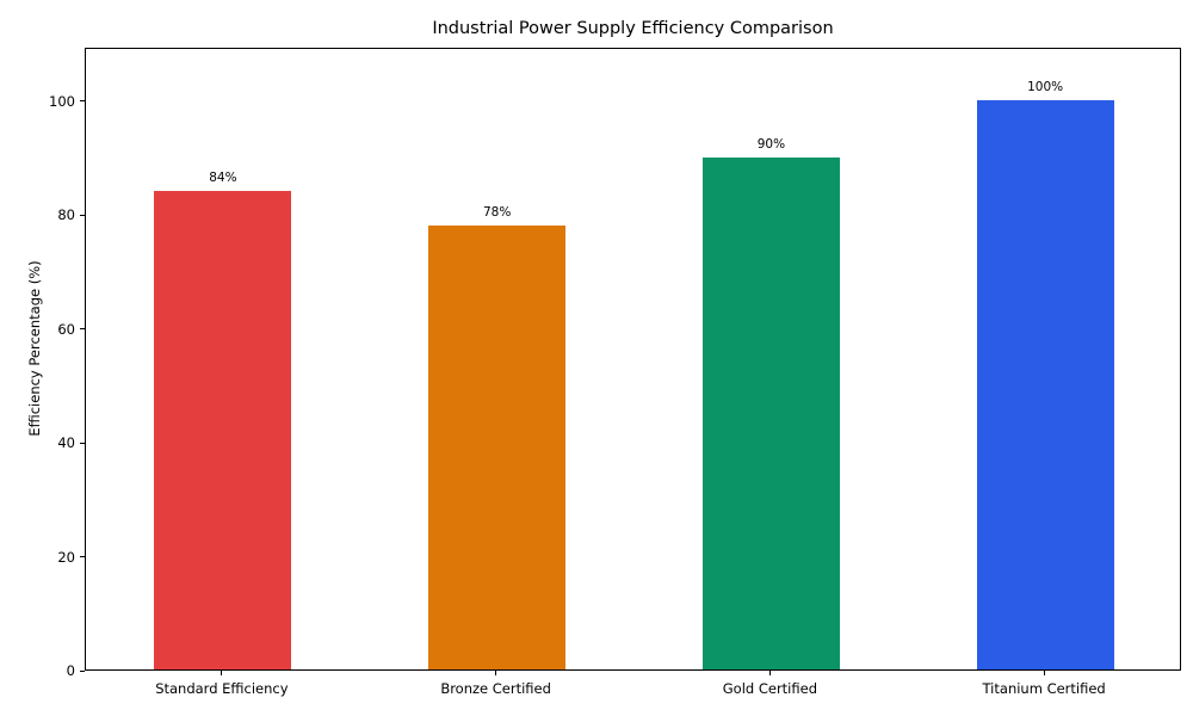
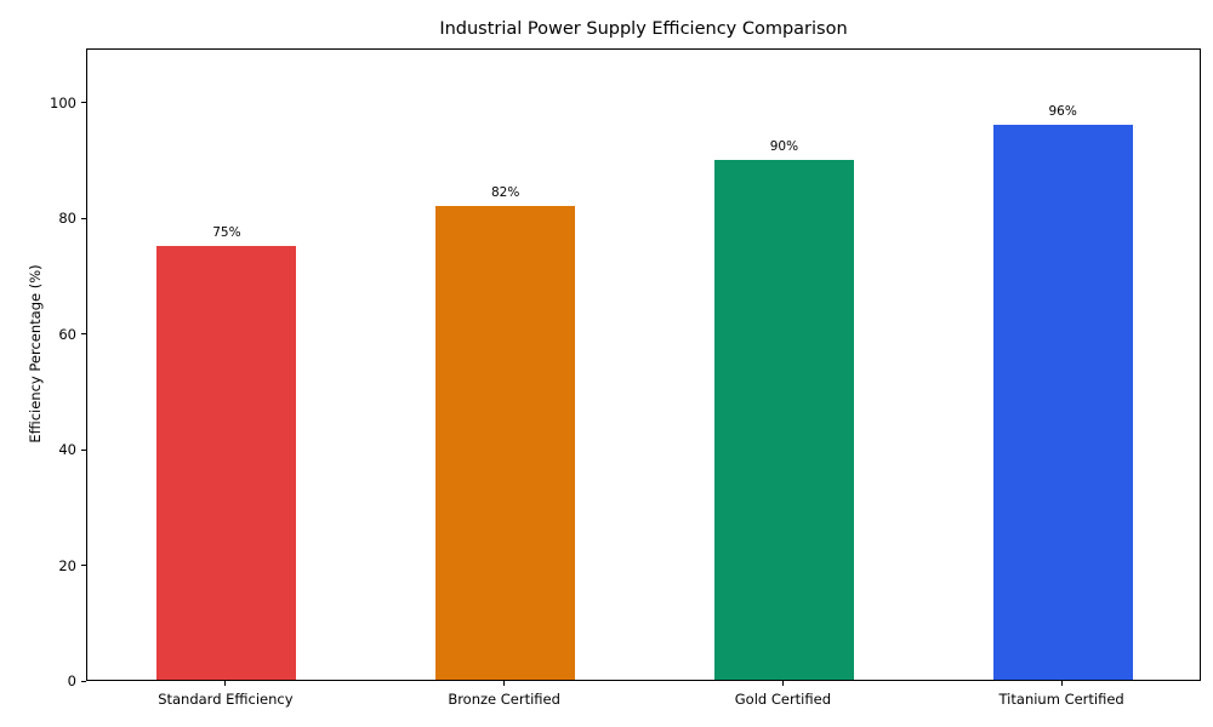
Standard Efficiency: 84% -> 75%
Bronze Certified: 78% -> 82%
Titanium Certified: 100% -> 96%
